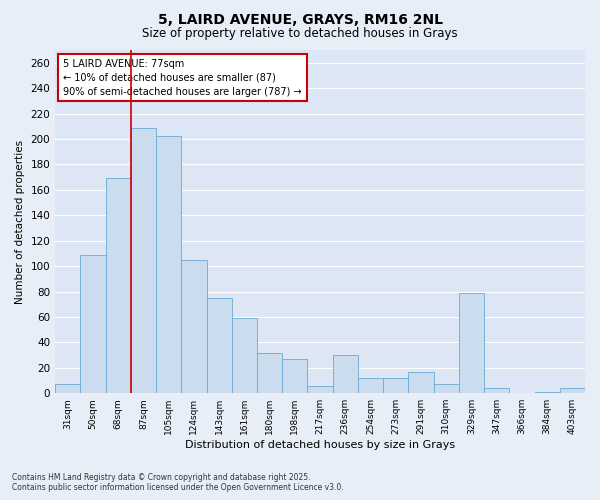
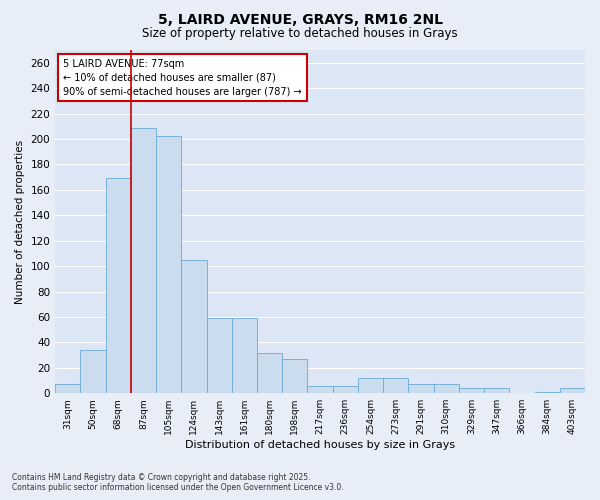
50sqm: 109 -> 34
143sqm: 75 -> 59
236sqm: 30 -> 6
291sqm: 17 -> 7
329sqm: 79 -> 4
